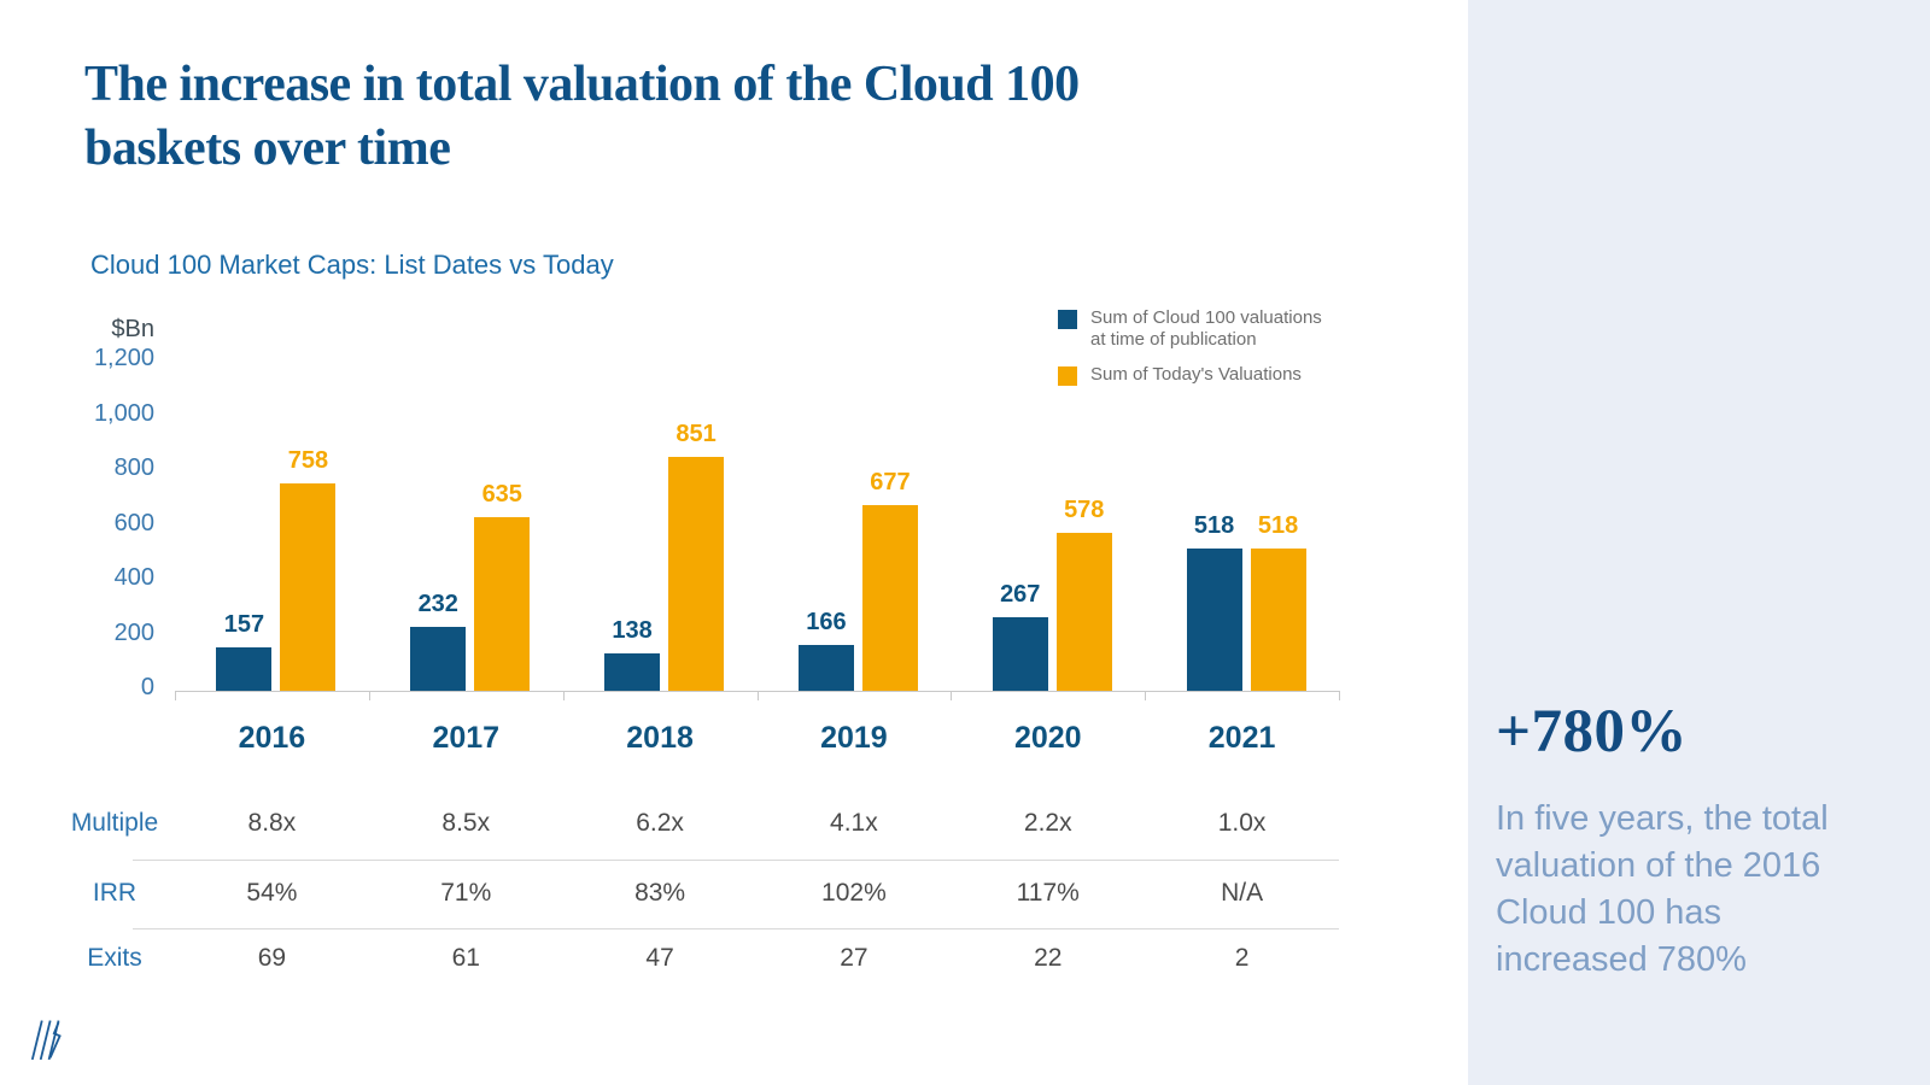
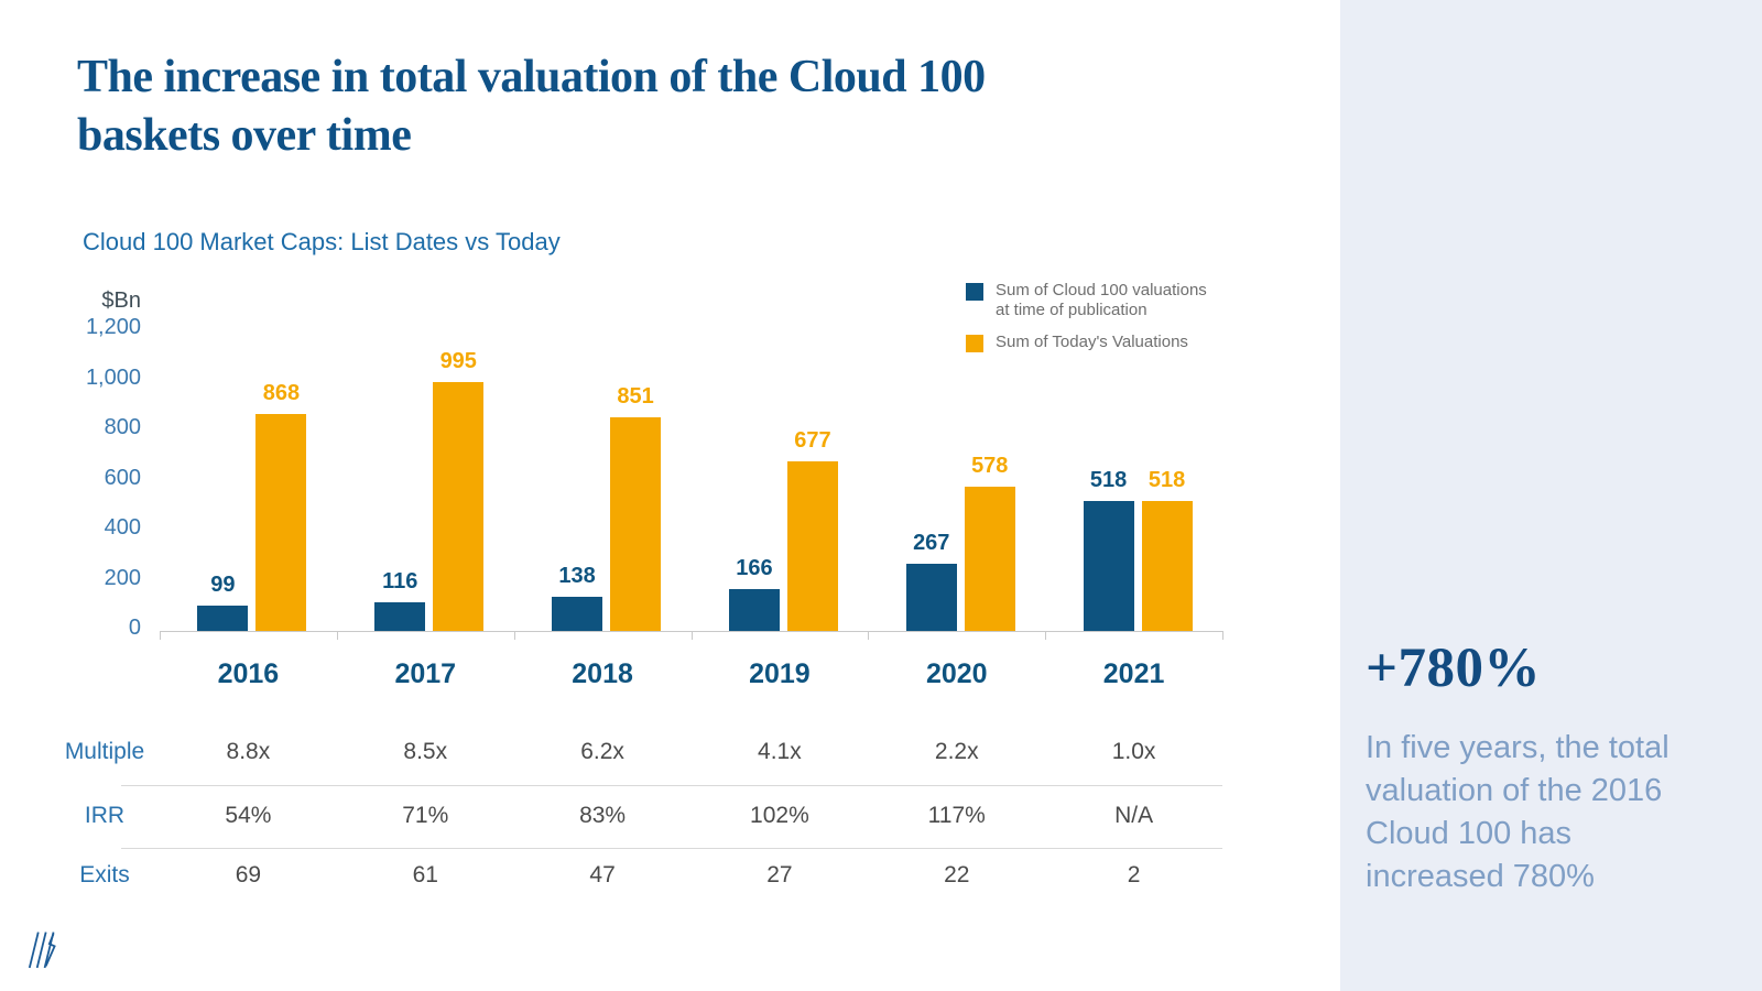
Sum of Cloud 100 valuations at time of publication/2016: 157 -> 99
Sum of Today's Valuations/2016: 758 -> 868
Sum of Cloud 100 valuations at time of publication/2017: 232 -> 116
Sum of Today's Valuations/2017: 635 -> 995
